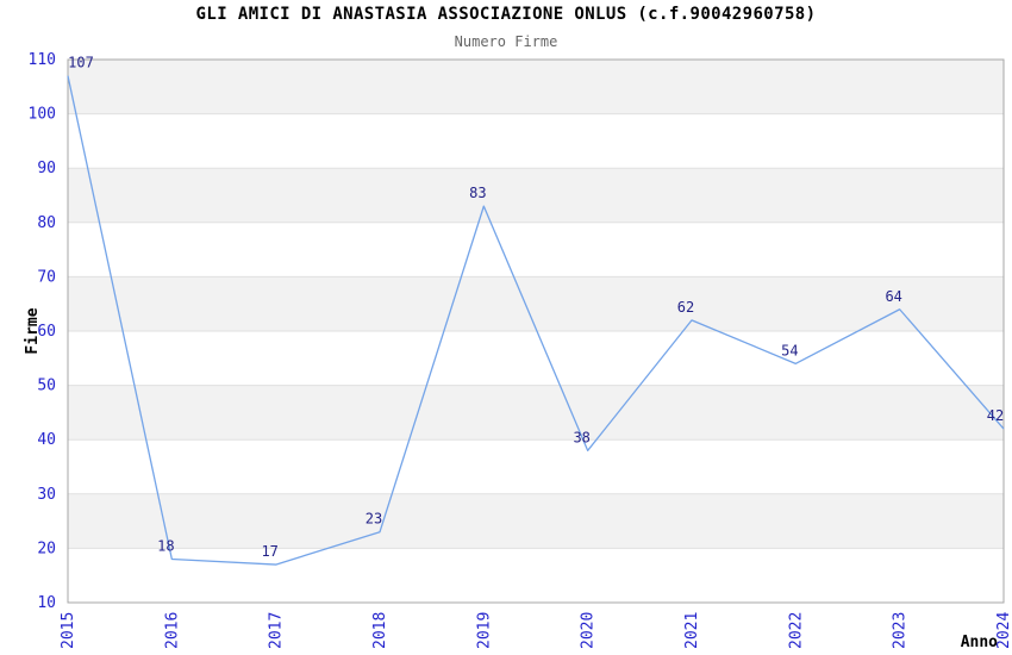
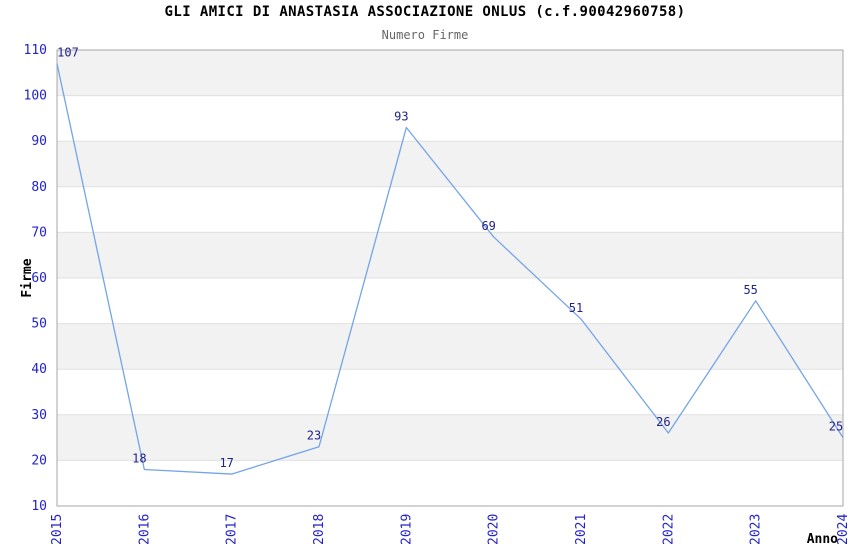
2019: 83 -> 93
2020: 38 -> 69
2021: 62 -> 51
2022: 54 -> 26
2023: 64 -> 55
2024: 42 -> 25
